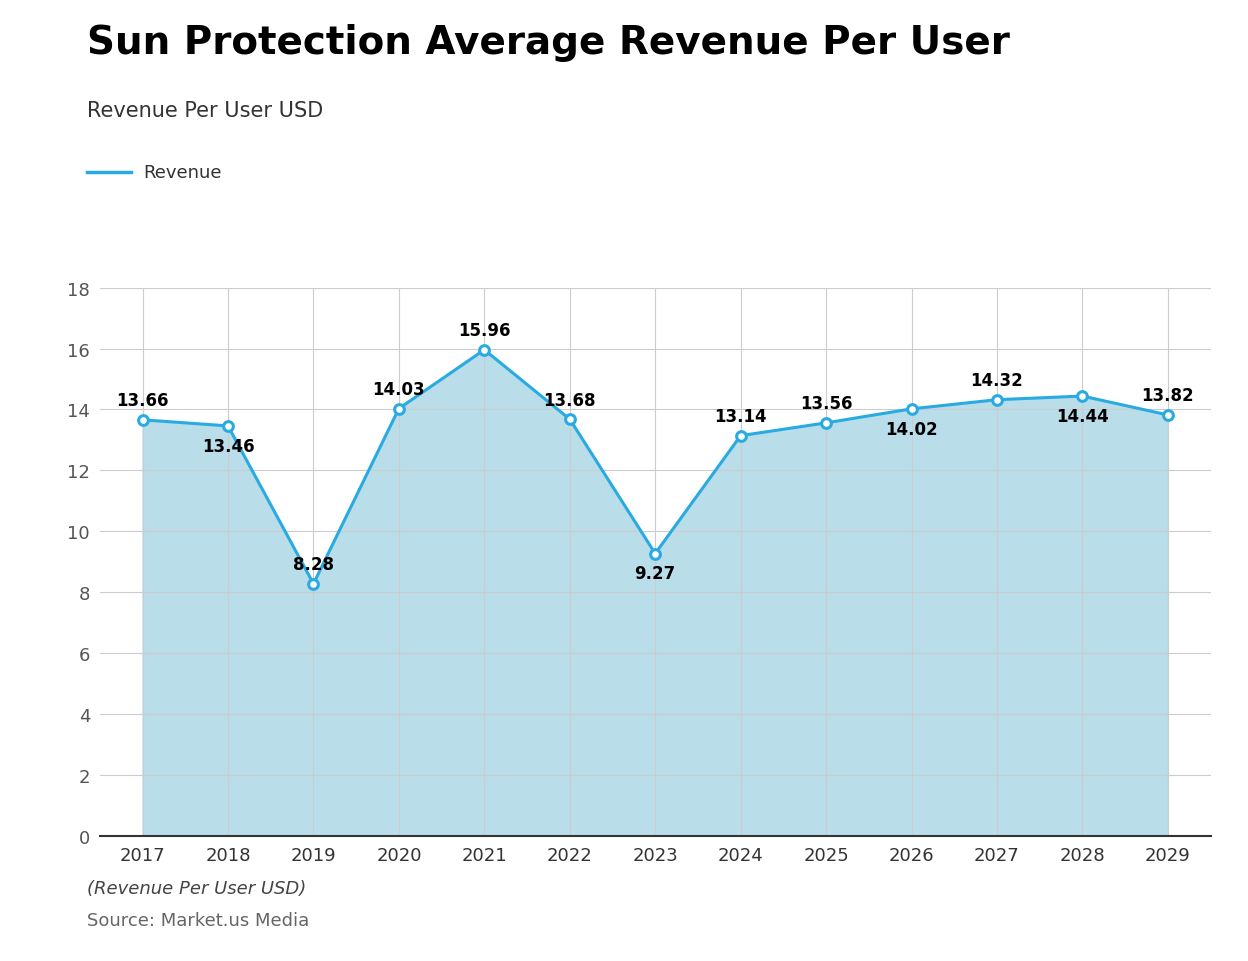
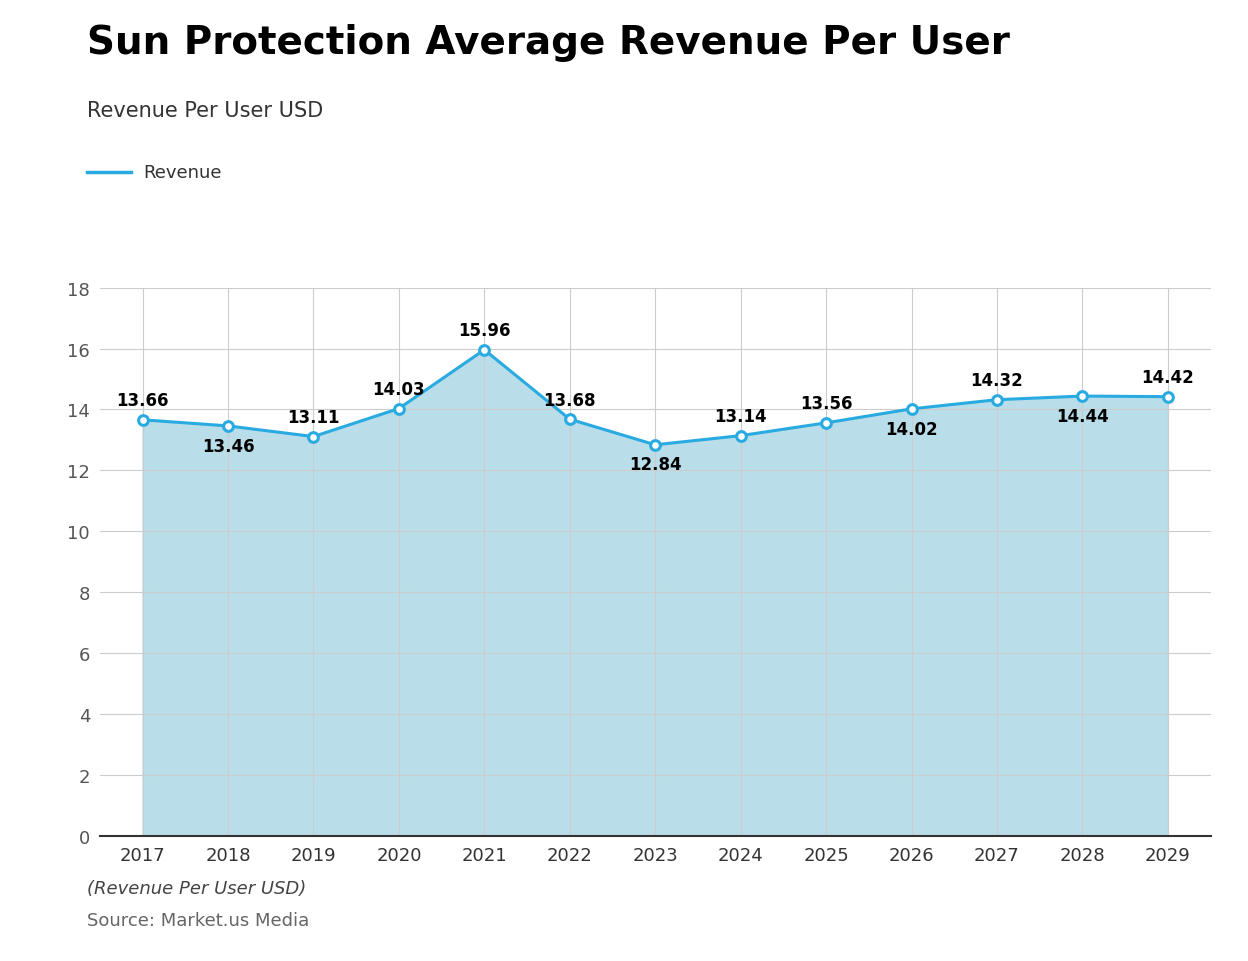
2019: 8.28 -> 13.11
2023: 9.27 -> 12.84
2029: 13.82 -> 14.42
